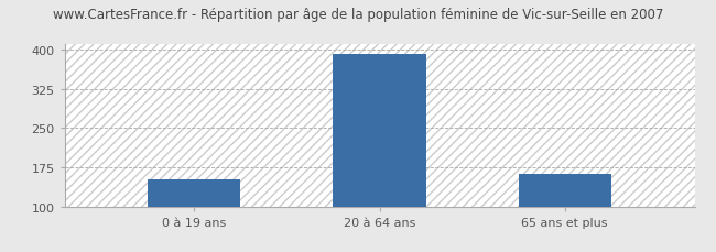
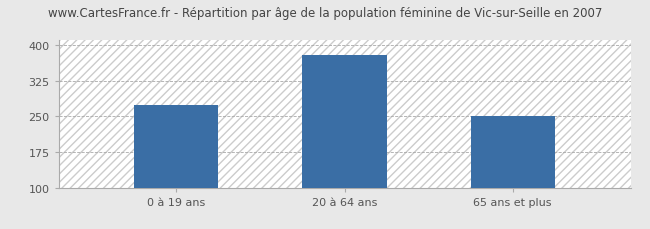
0 à 19 ans: 152 -> 275
20 à 64 ans: 392 -> 380
65 ans et plus: 163 -> 250
